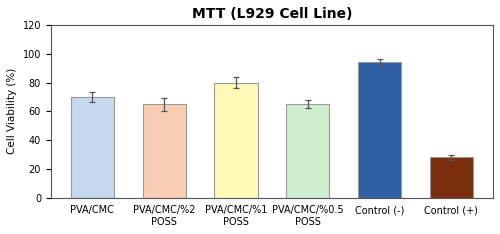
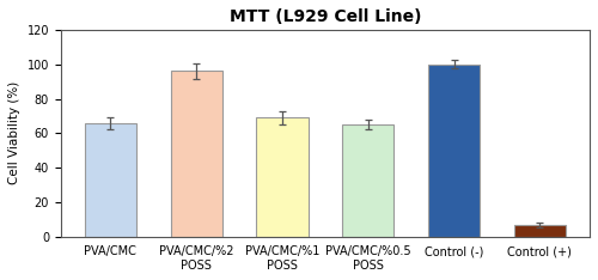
PVA/CMC: 70 -> 66
PVA/CMC/%2 POSS: 65 -> 96
PVA/CMC/%1 POSS: 80 -> 69
Control (-): 94 -> 100
Control (+): 28 -> 7
